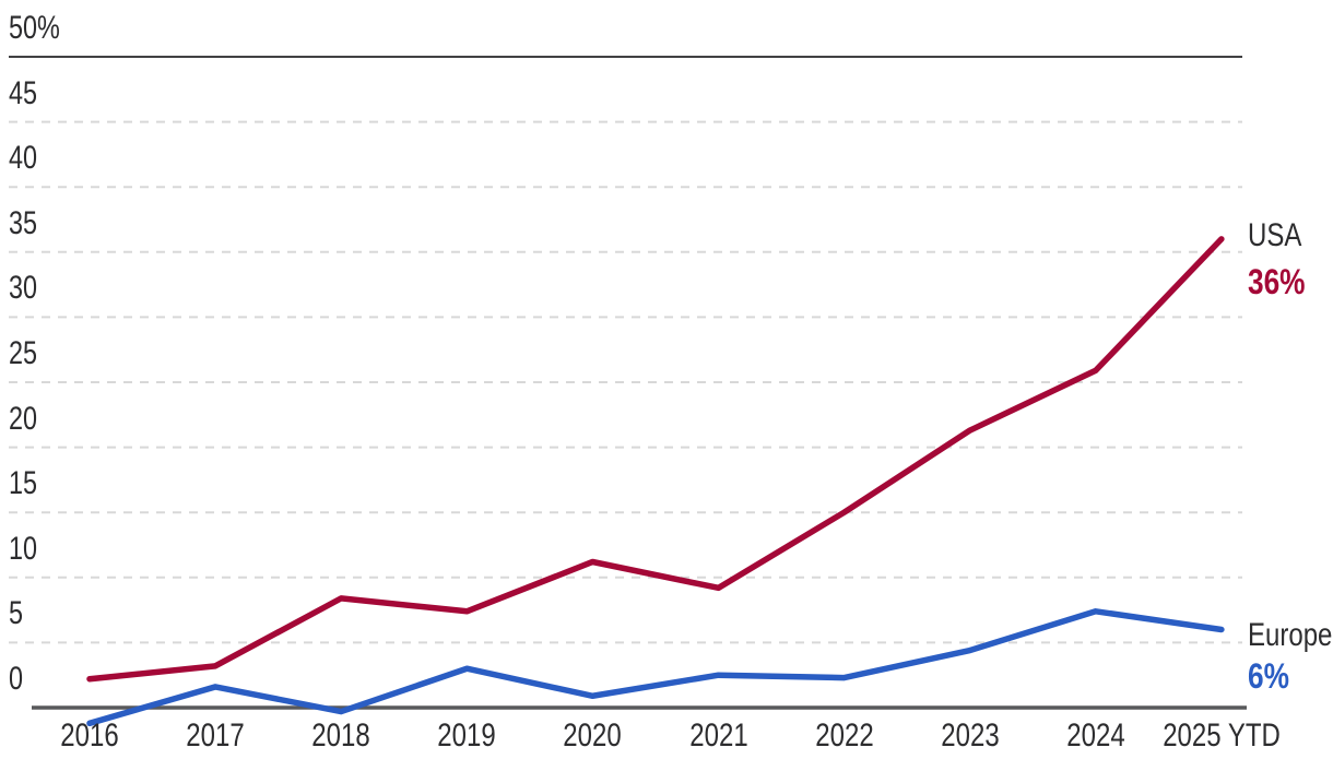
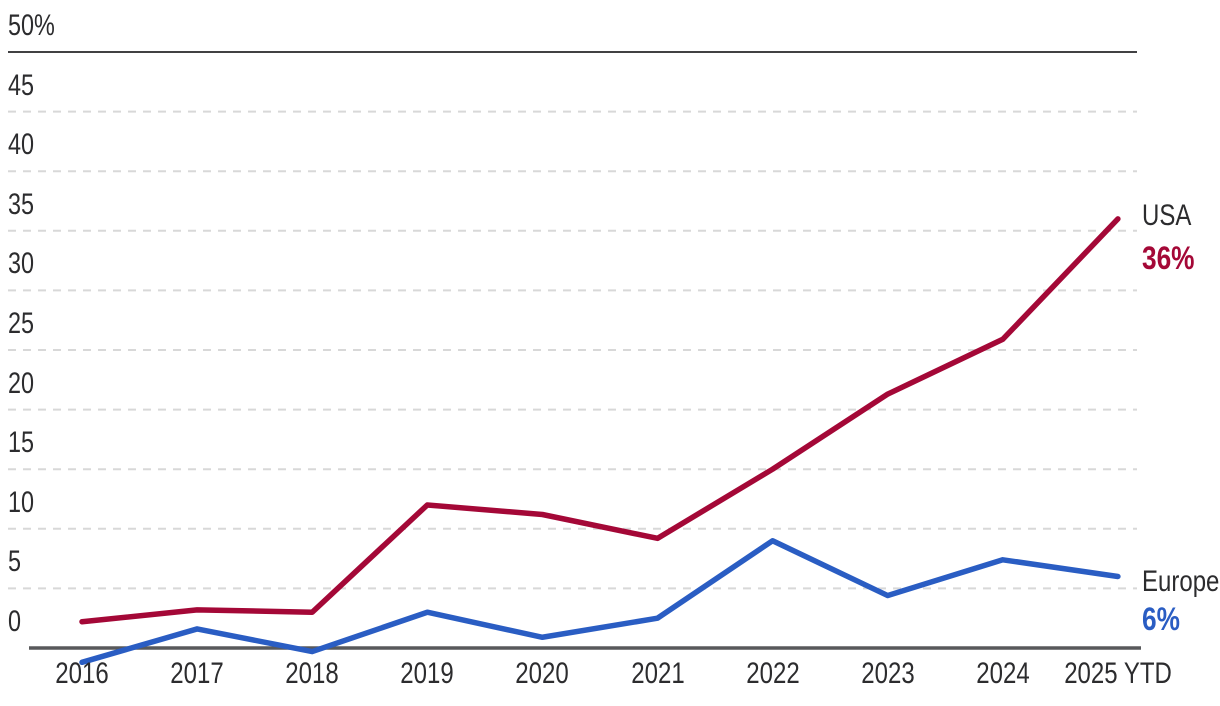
USA/2018: 8.4% -> 3.0%
USA/2019: 7.4% -> 12.0%
Europe/2022: 2.3% -> 9.0%
